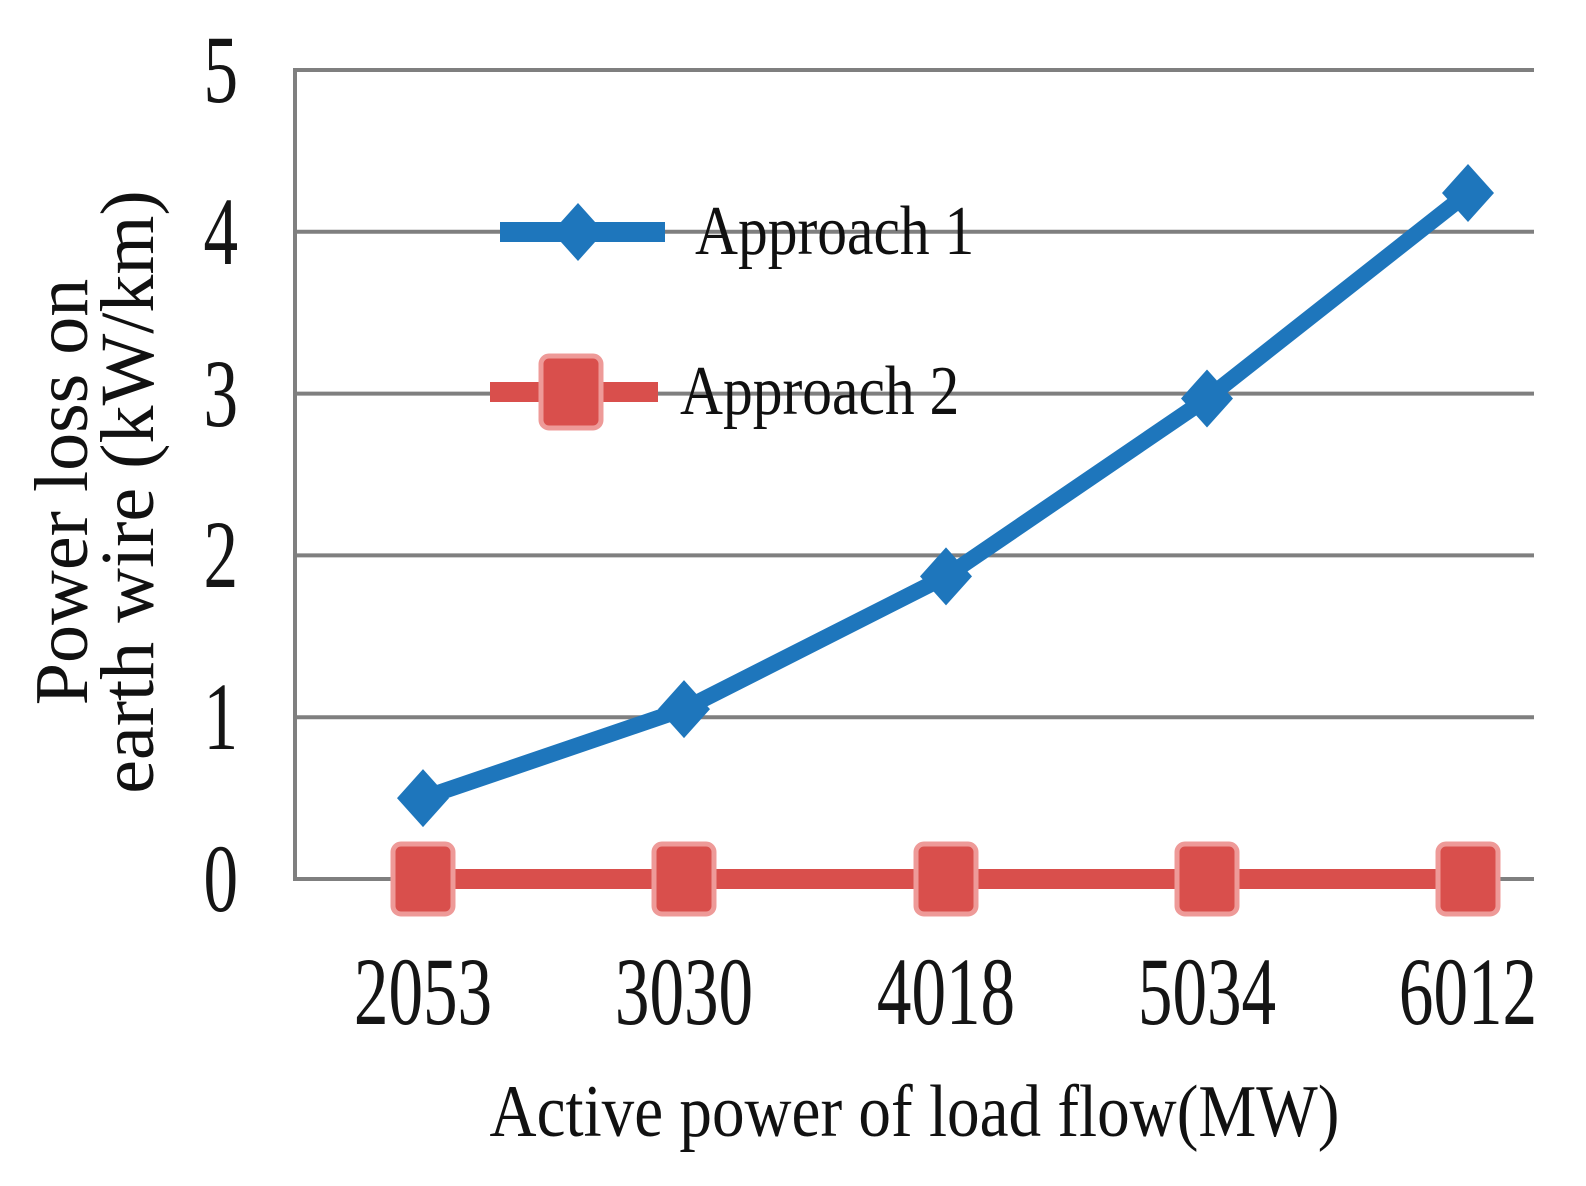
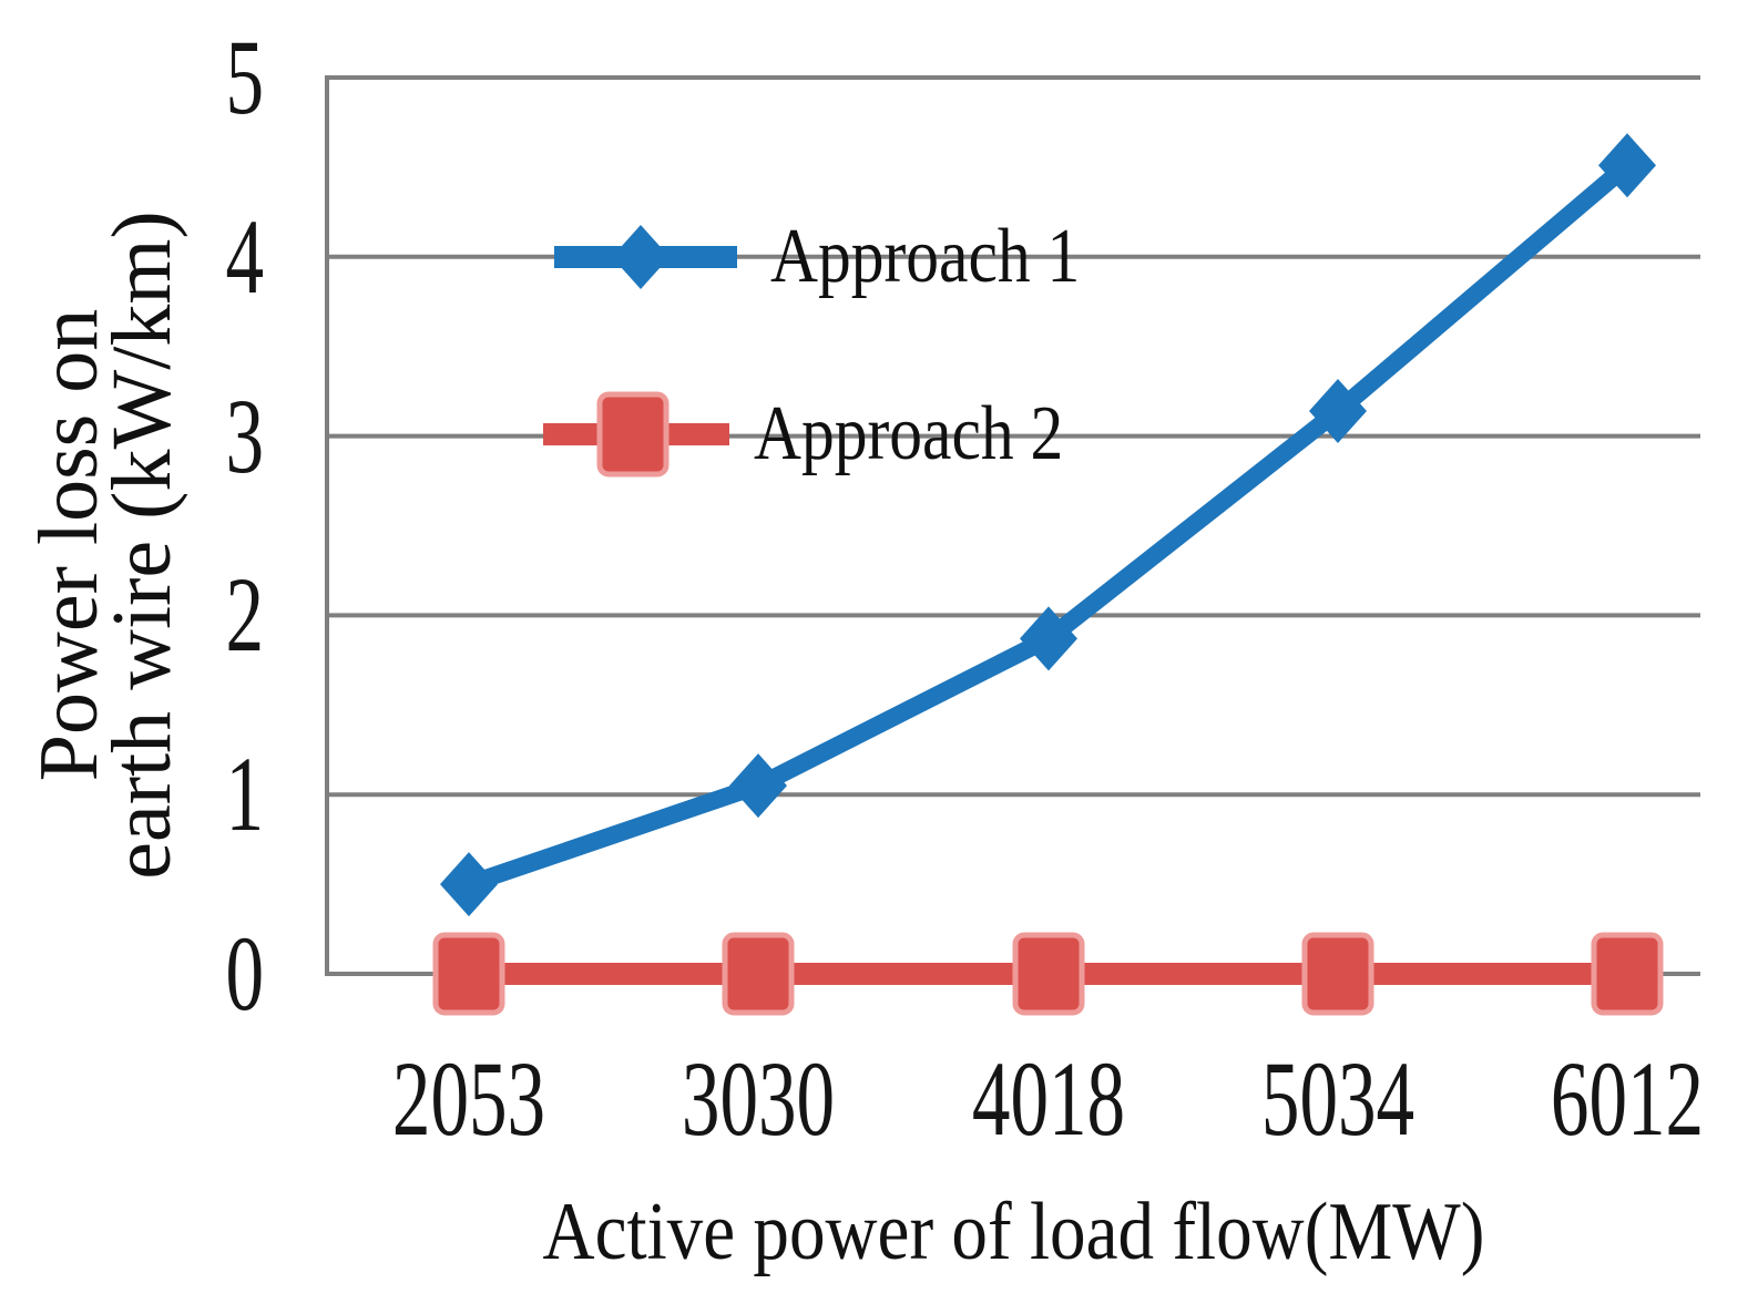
Approach 1/5034: 2.97 -> 3.14
Approach 1/6012: 4.24 -> 4.51
